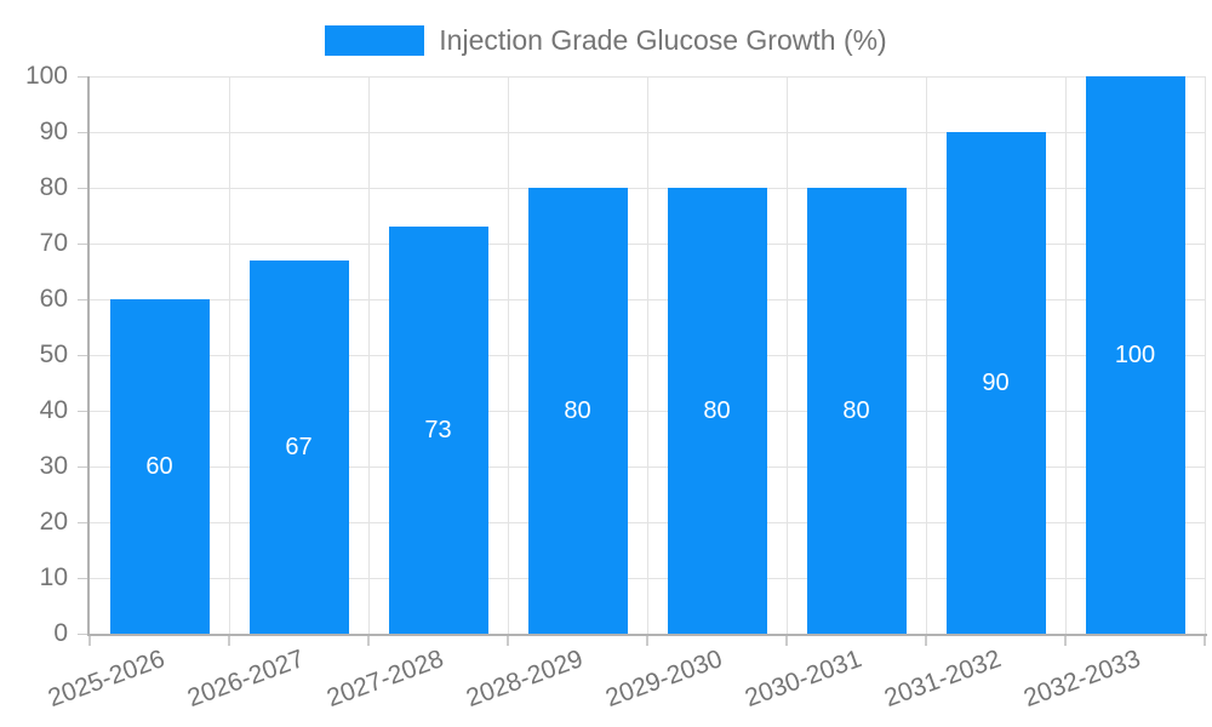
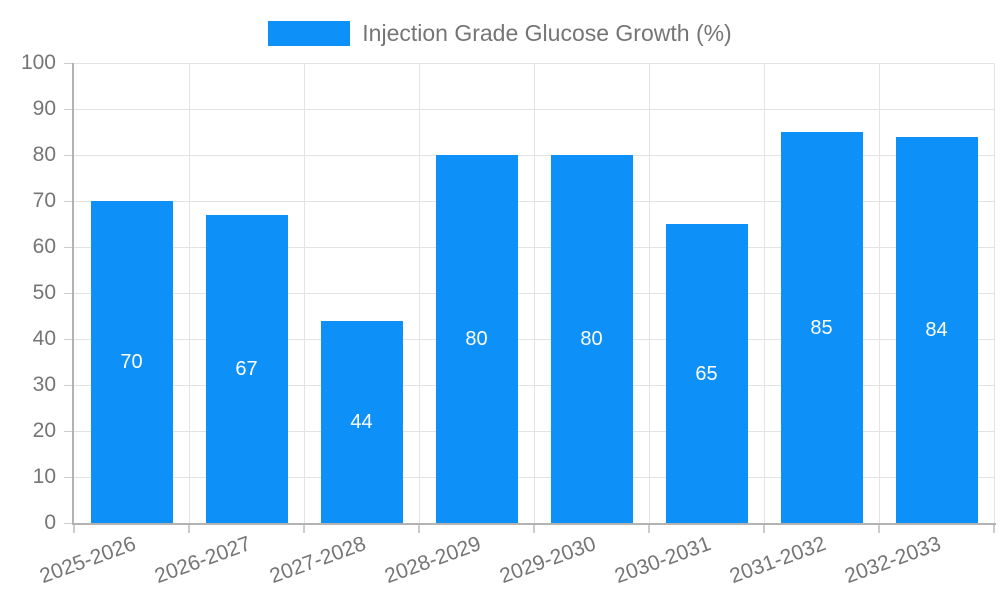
2025-2026: 60 -> 70
2027-2028: 73 -> 44
2030-2031: 80 -> 65
2031-2032: 90 -> 85
2032-2033: 100 -> 84
